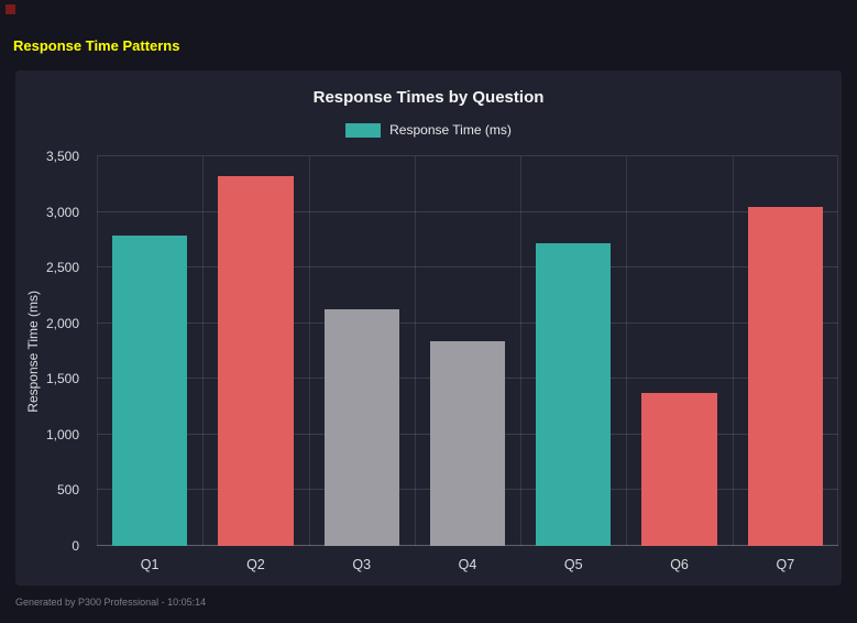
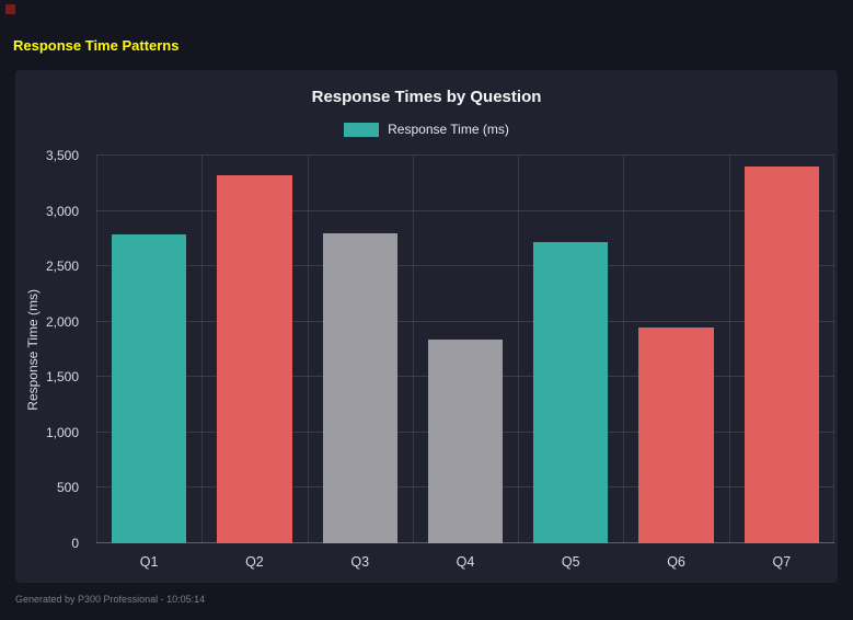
Q3: 2130 -> 2800
Q6: 1370 -> 1950
Q7: 3050 -> 3400
